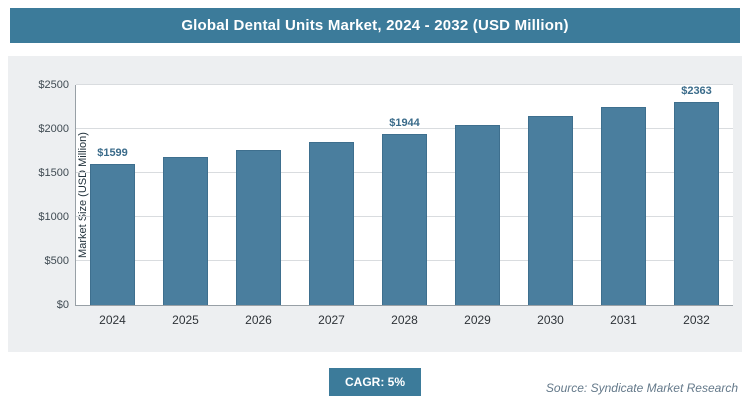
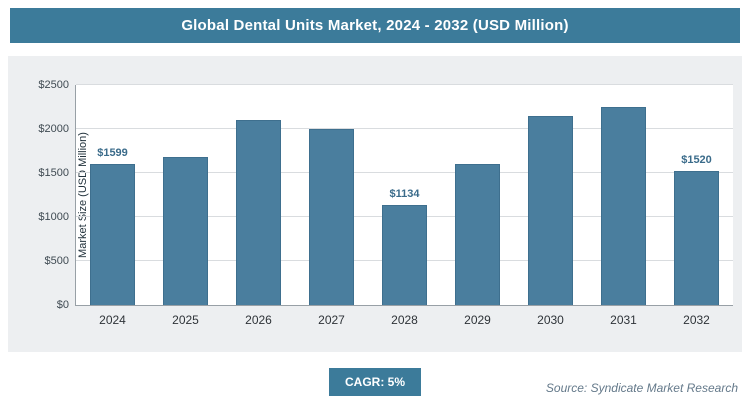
2026: $1800 -> $2100
2027: $1900 -> $2000
2028: $1944 -> $1134
2029: $2000 -> $1600
2032: $2363 -> $1520
